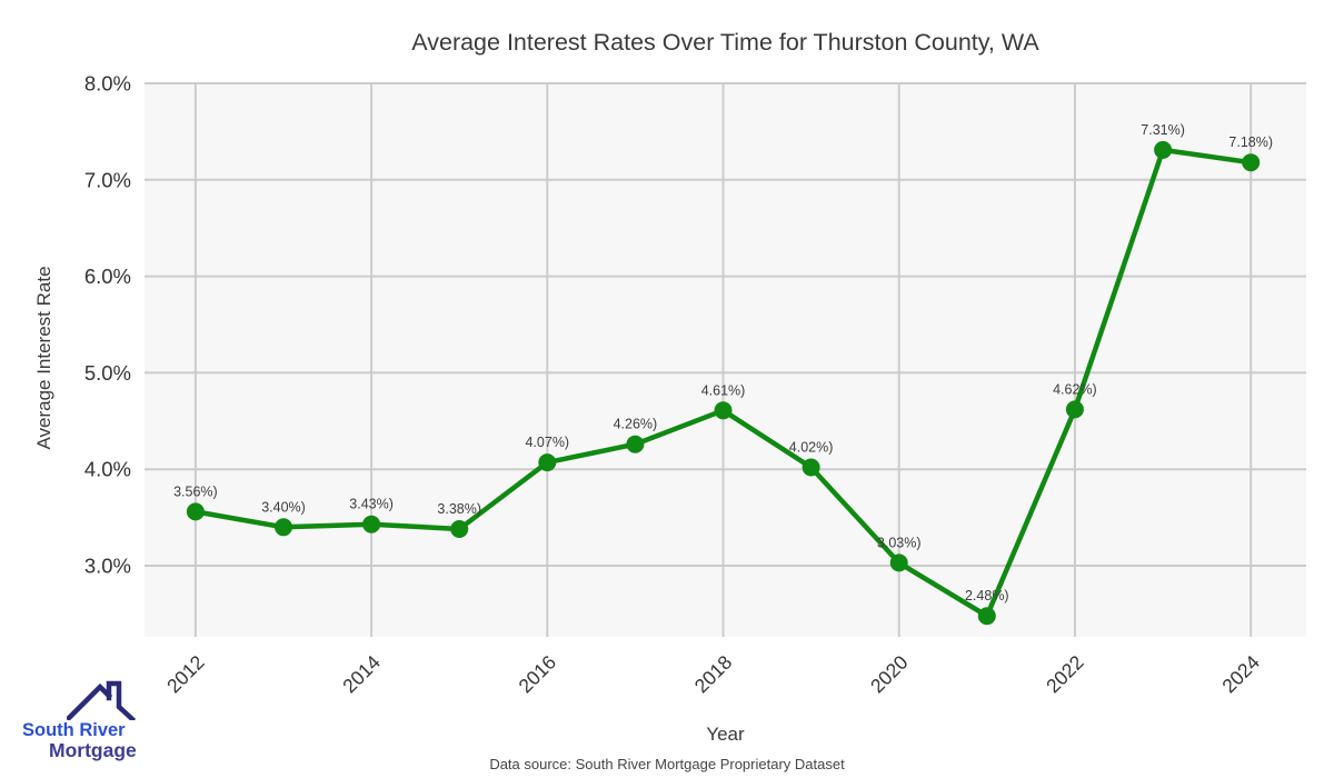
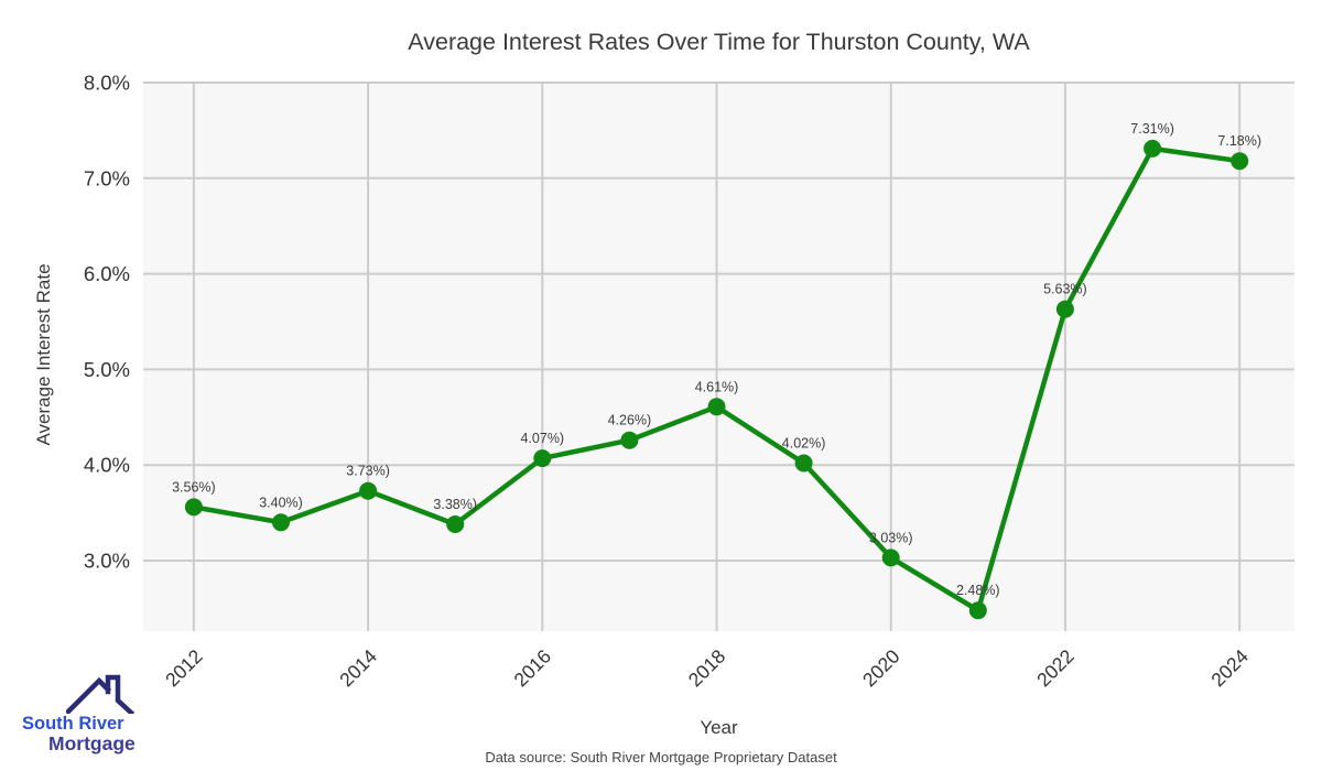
2014: 3.43% -> 3.73%
2022: 4.62% -> 5.63%
